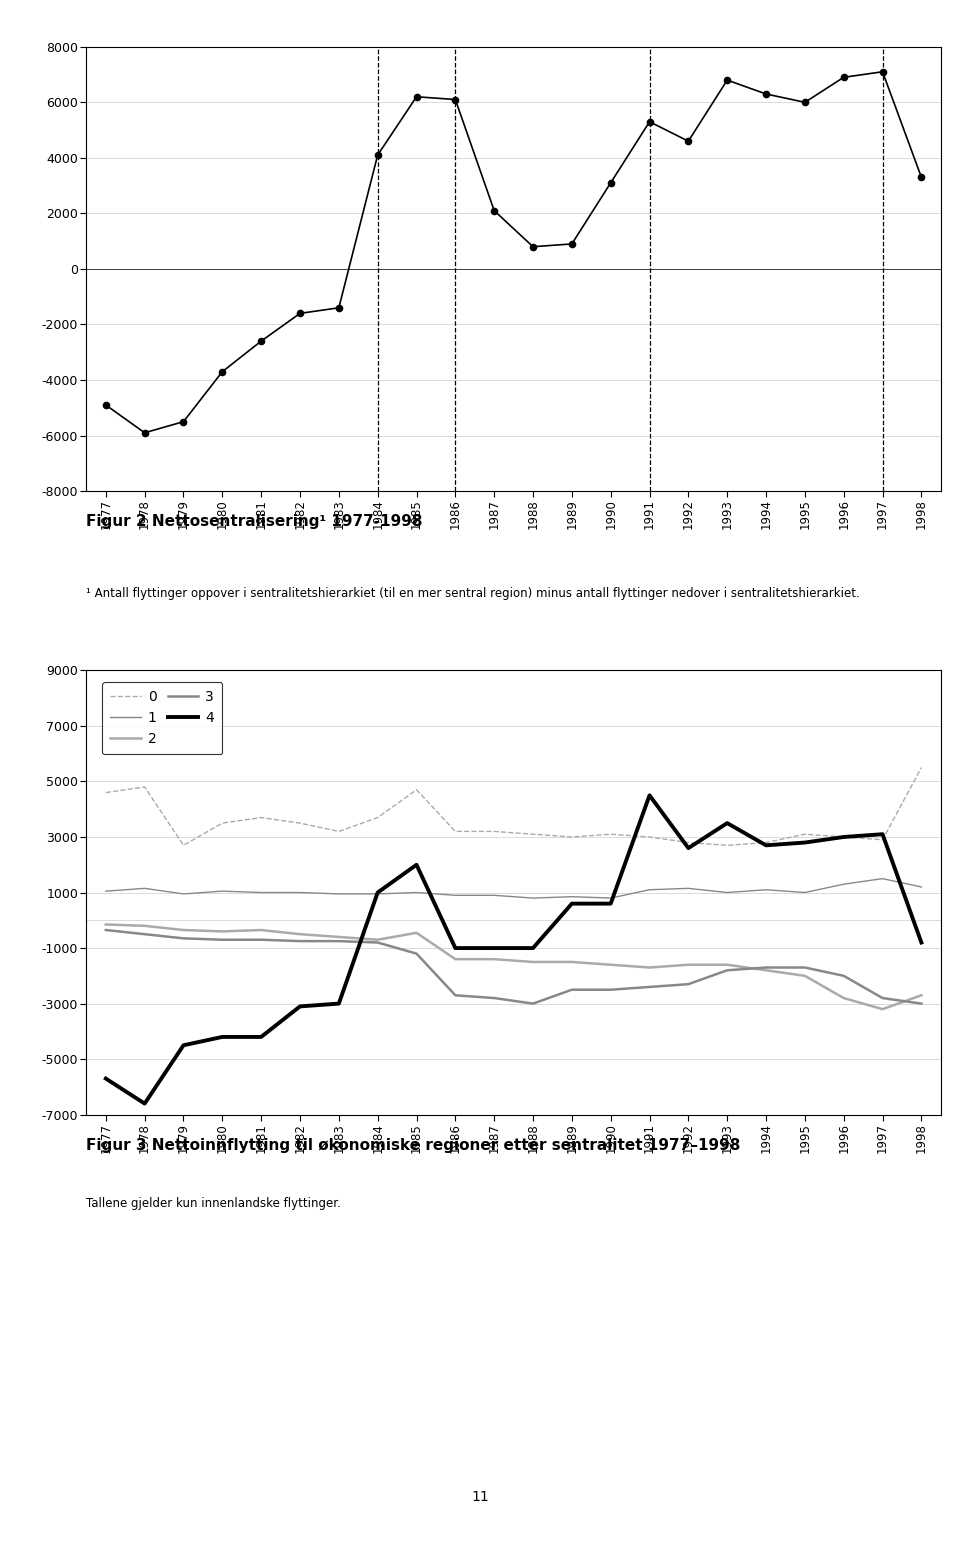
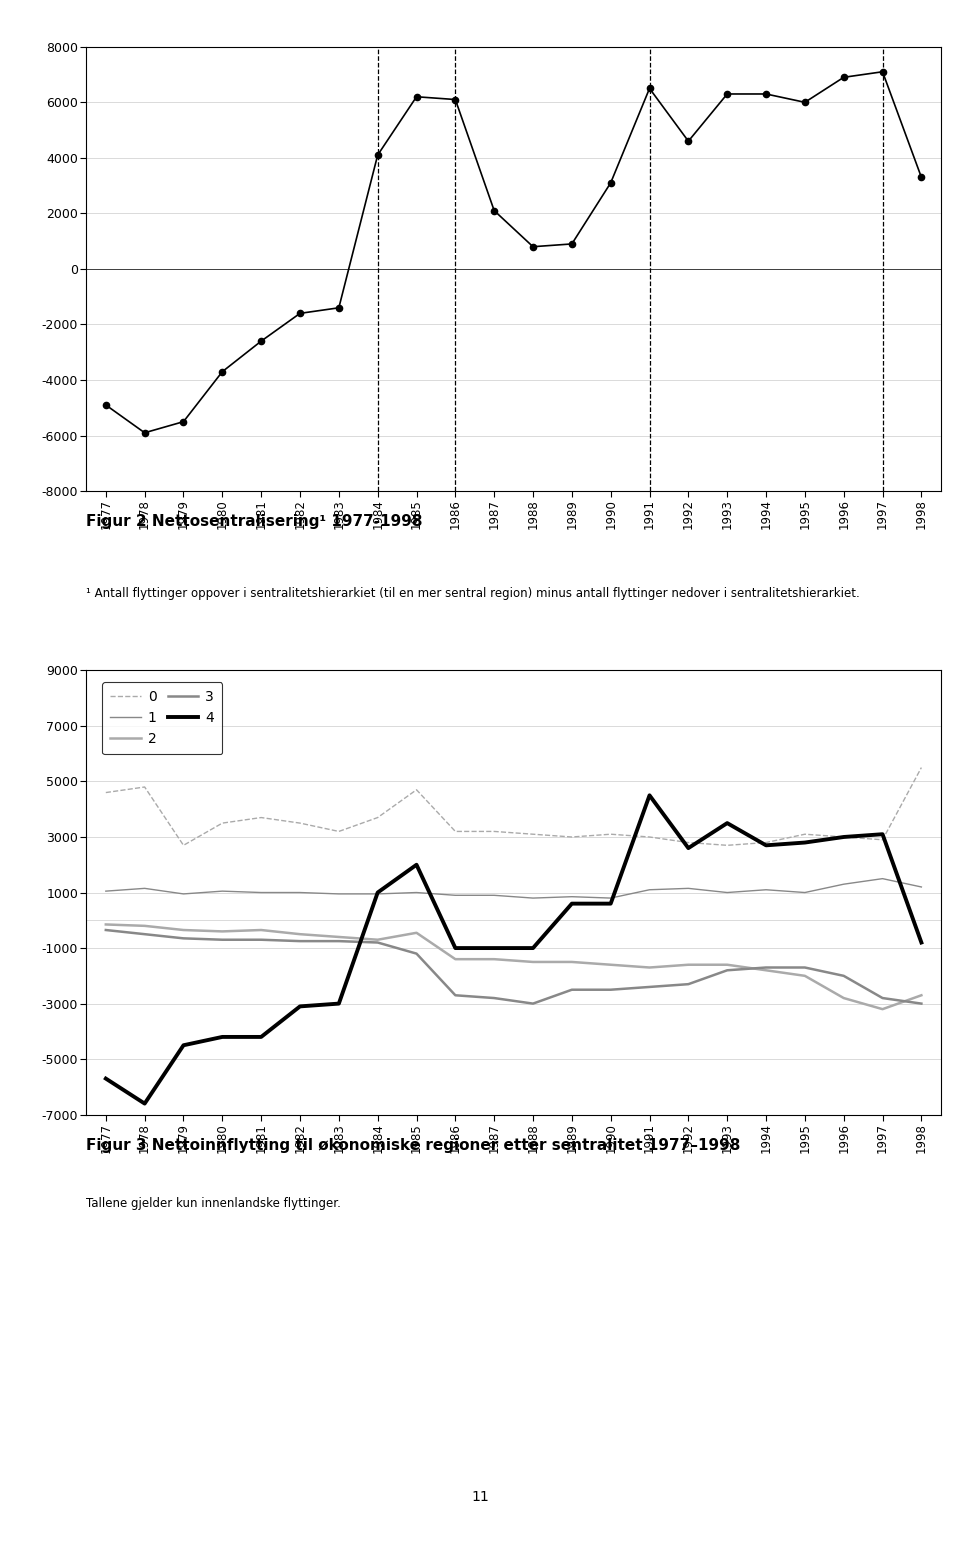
1991: 5300 -> 6500
1993: 6800 -> 6300
